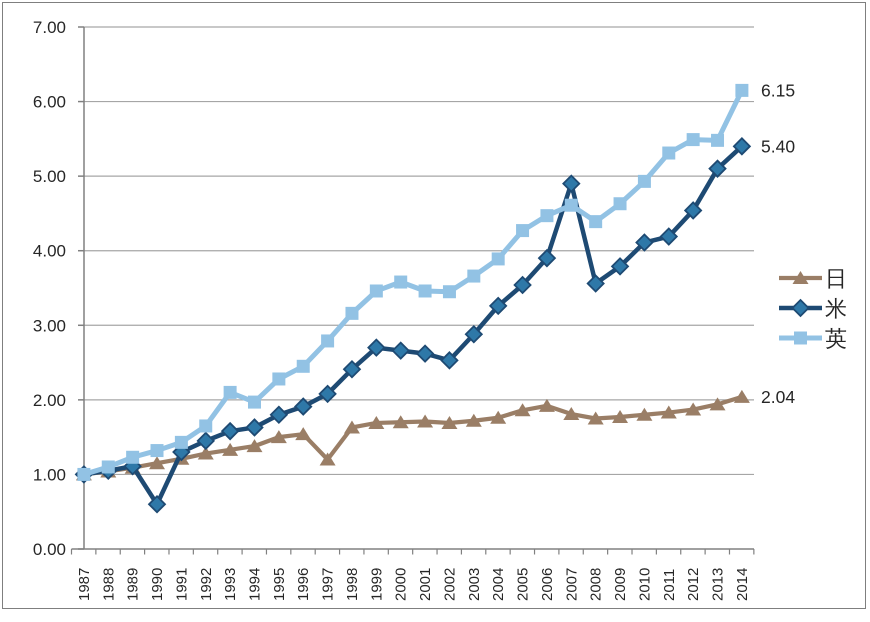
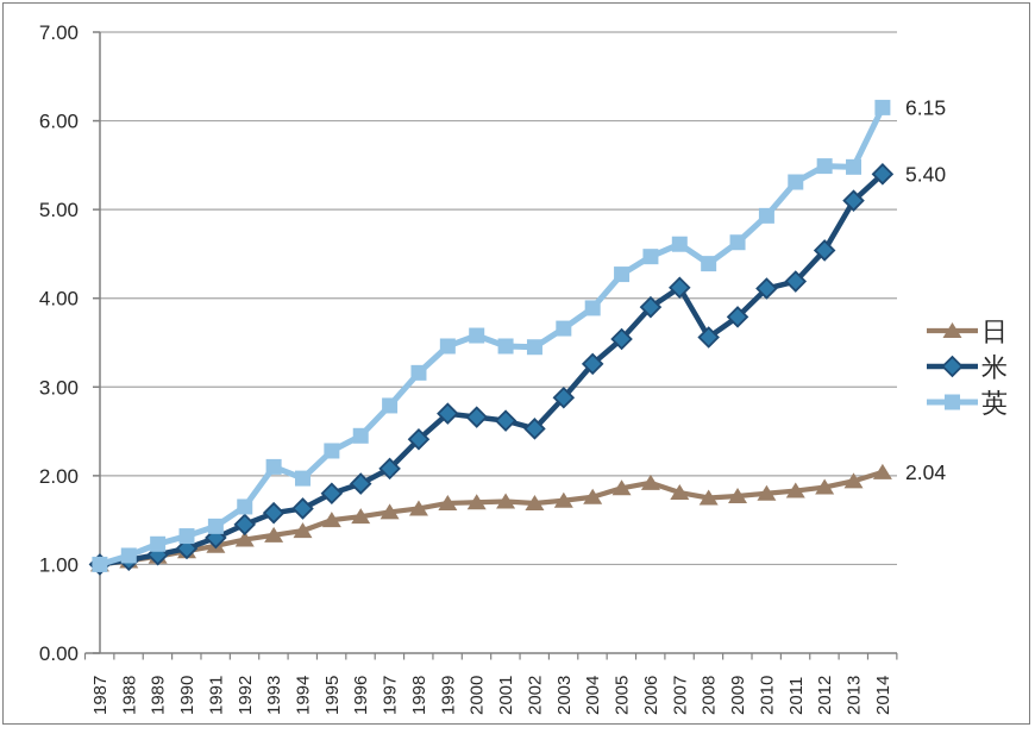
米/1990: 0.6 -> 1.2
日/1997: 1.2 -> 1.6
米/2007: 4.9 -> 4.1
